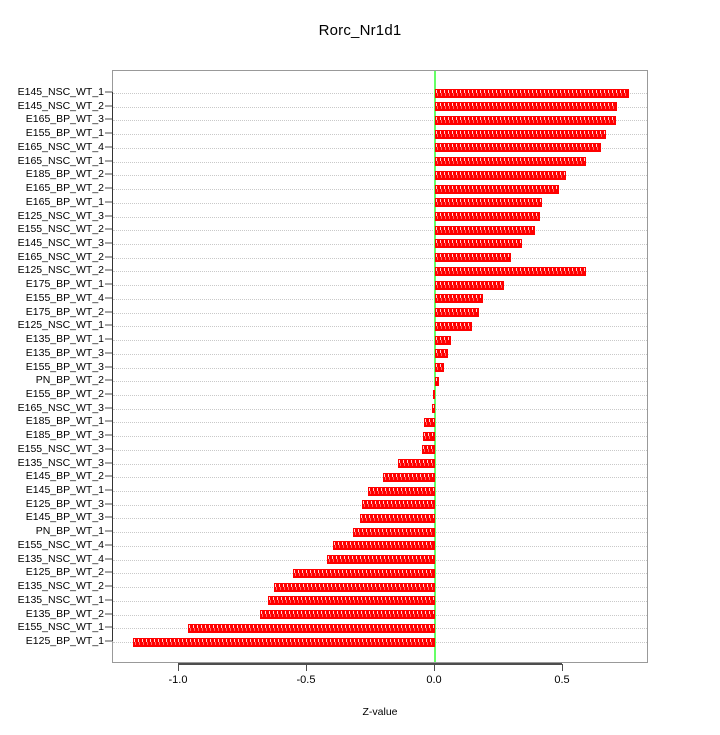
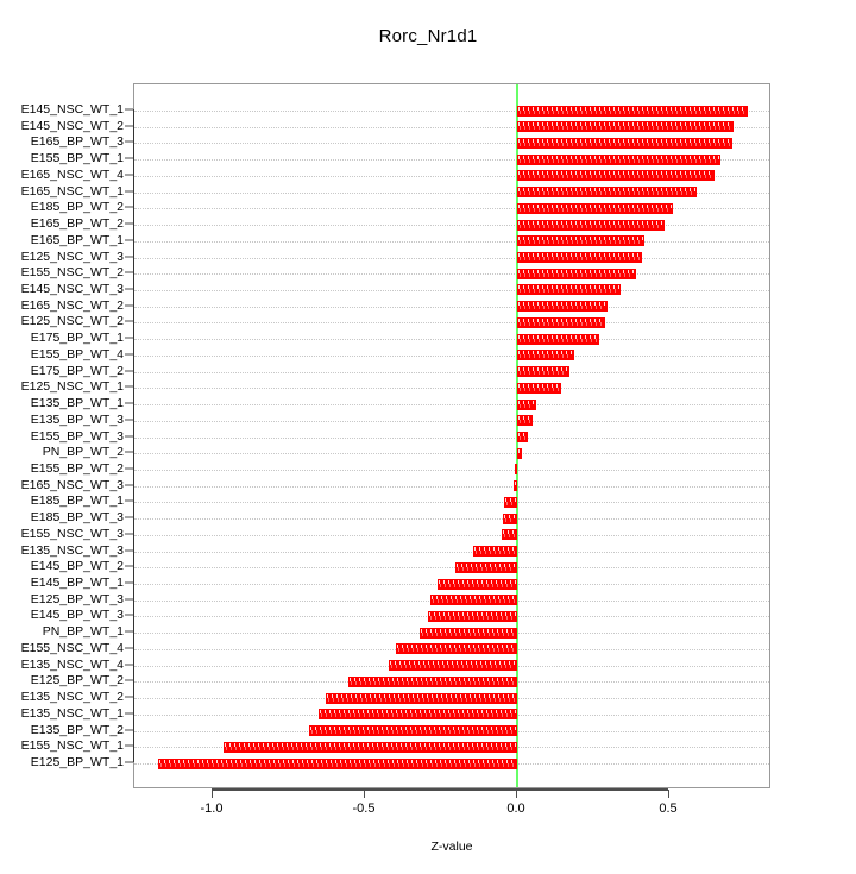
E125_NSC_WT_2: 0.59 -> 0.29
